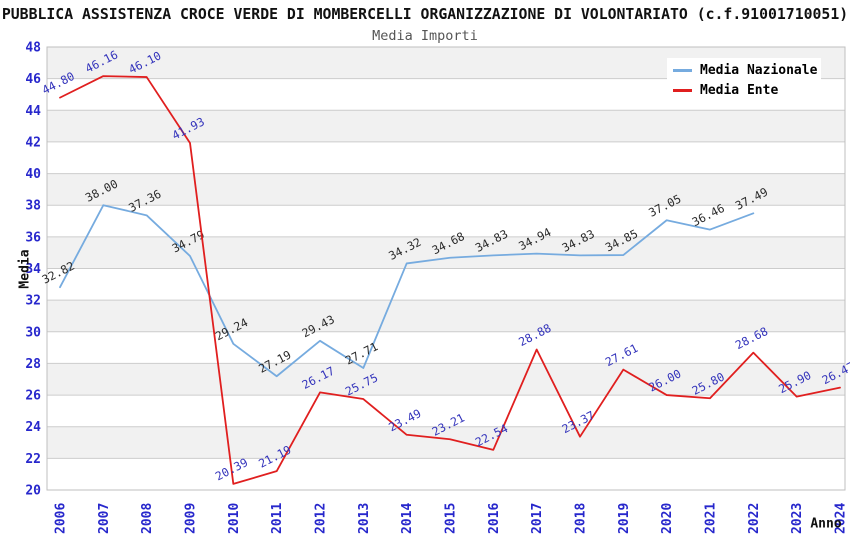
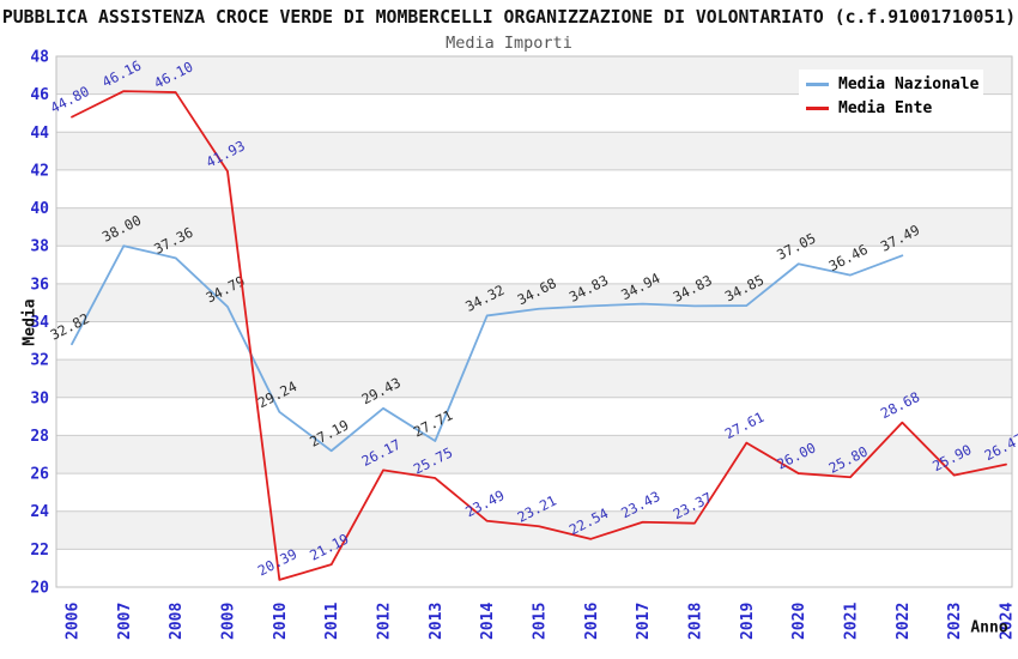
Media Ente/2017: 28.88 -> 23.43
